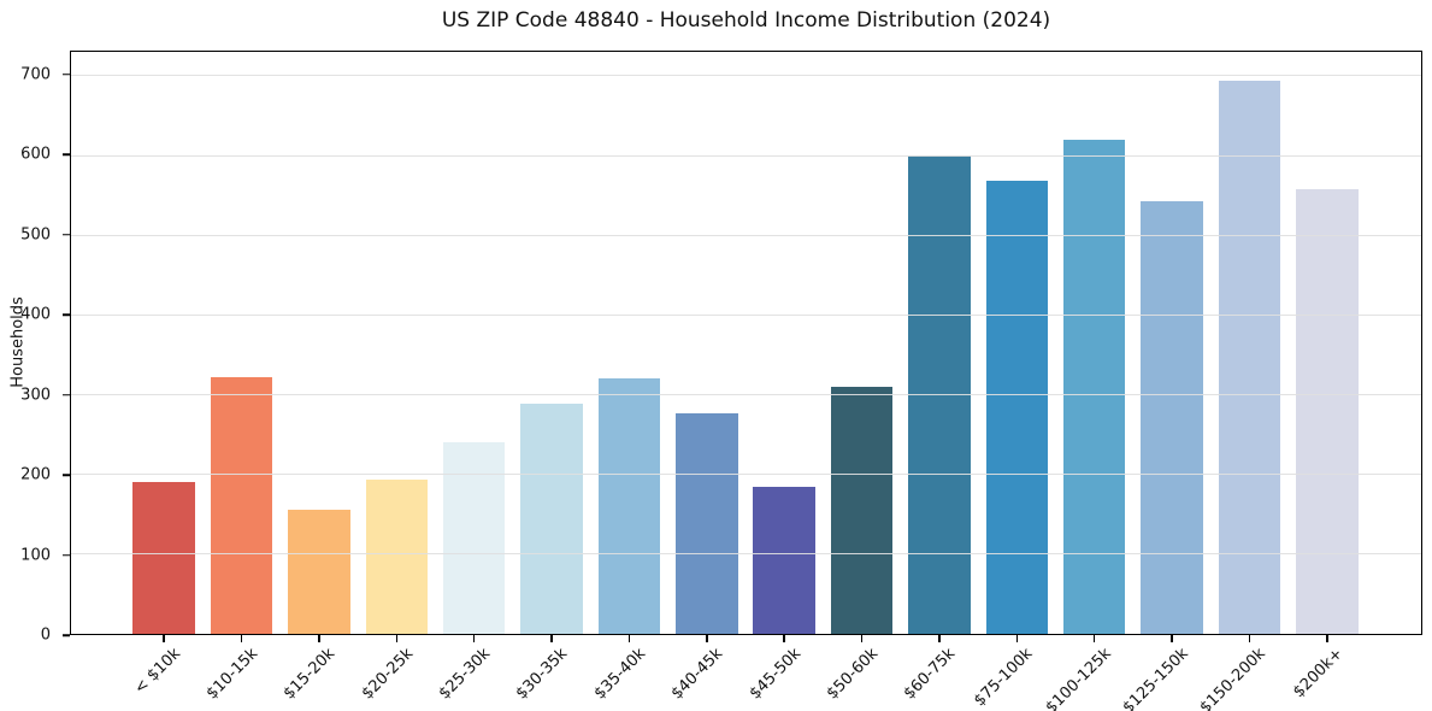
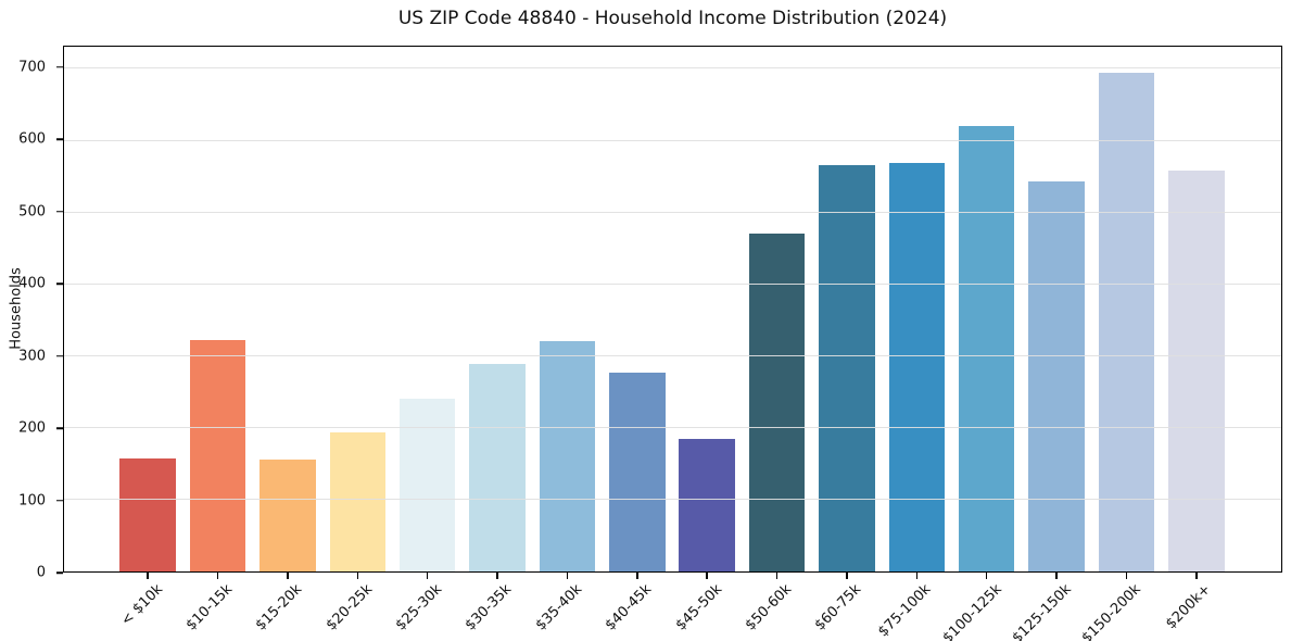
< $10k: 190 -> 160
$50-60k: 310 -> 470
$60-75k: 600 -> 570
